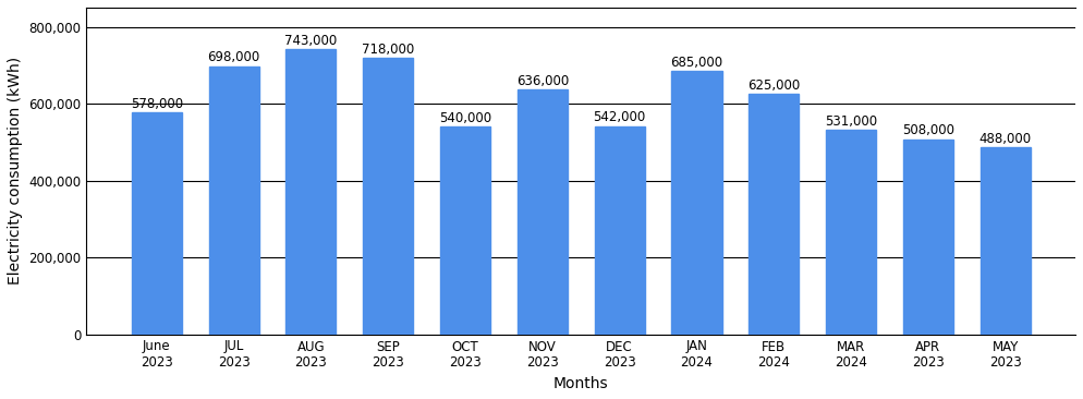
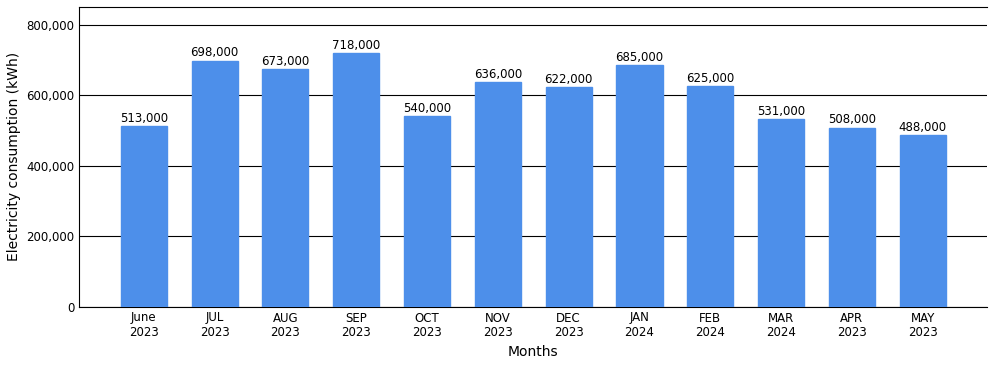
June 2023: 578,000 -> 513,000
AUG 2023: 743,000 -> 673,000
DEC 2023: 542,000 -> 622,000
